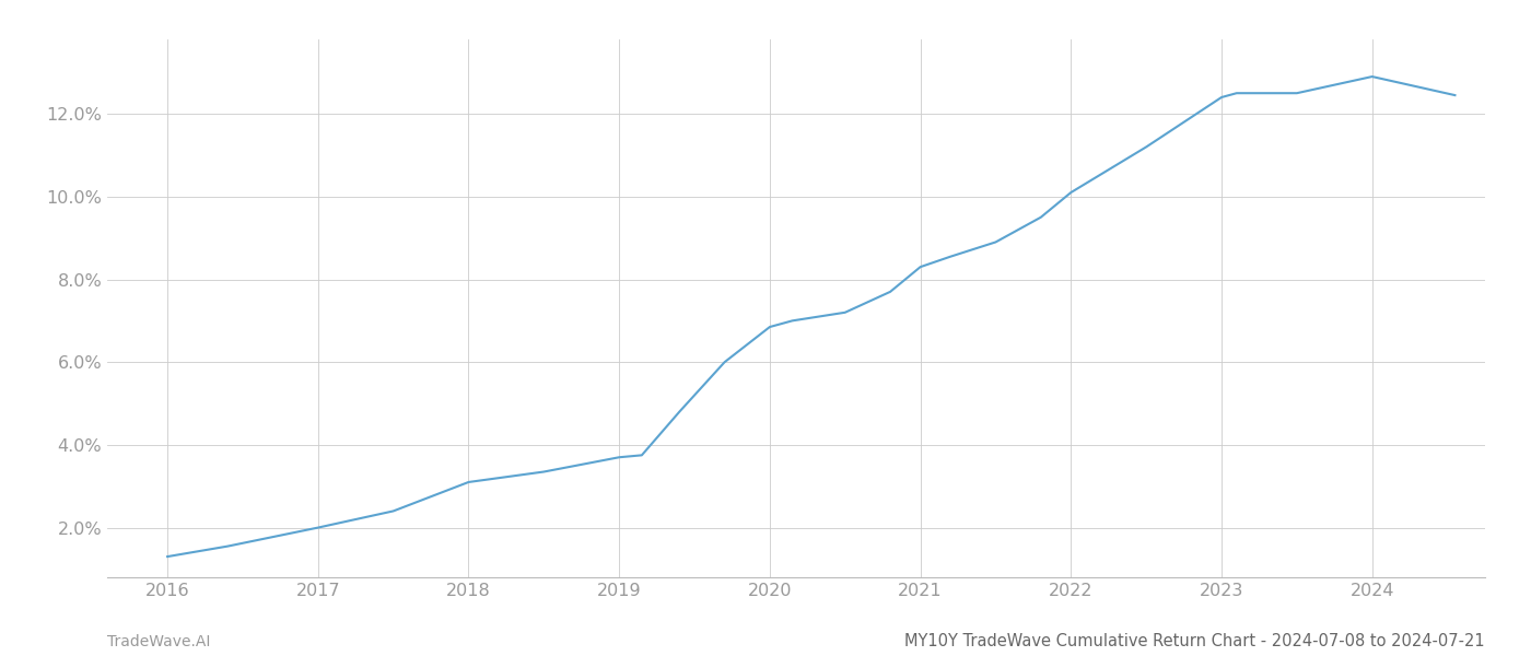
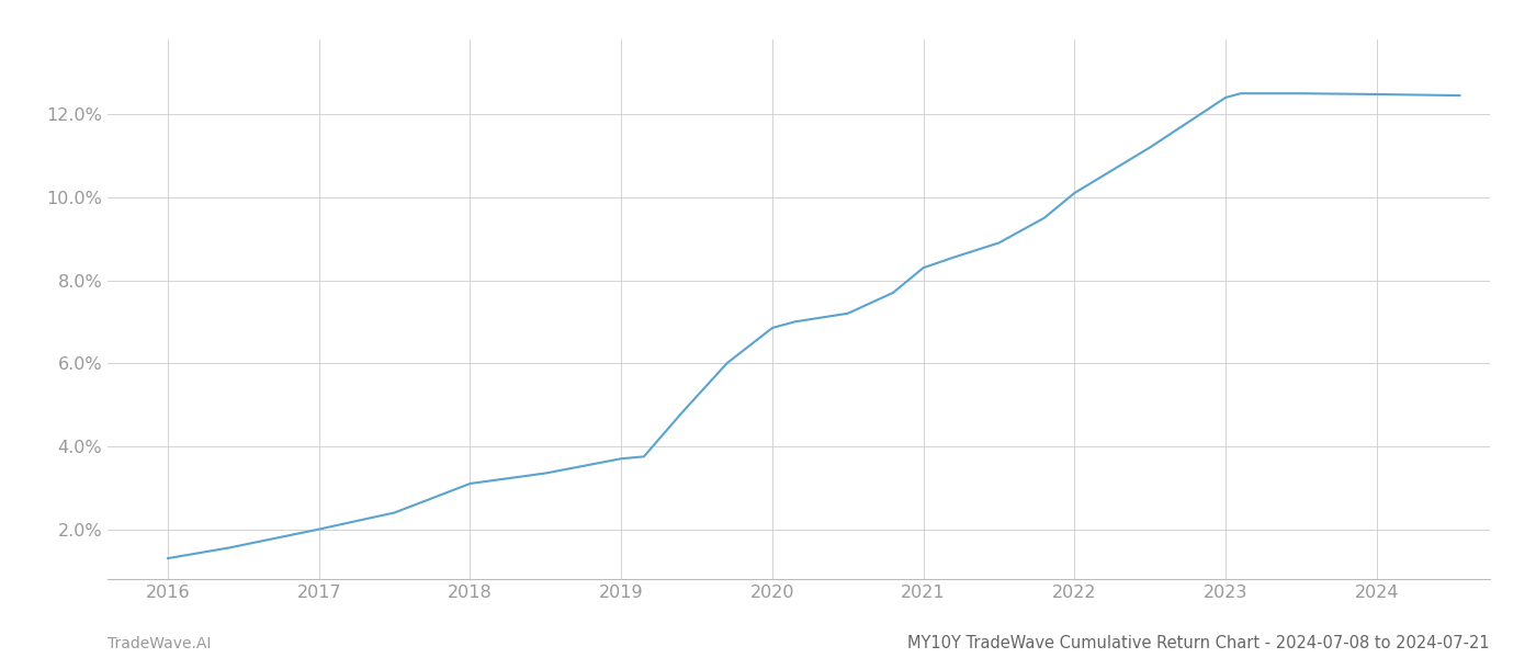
2024: 12.90% -> 12.48%
